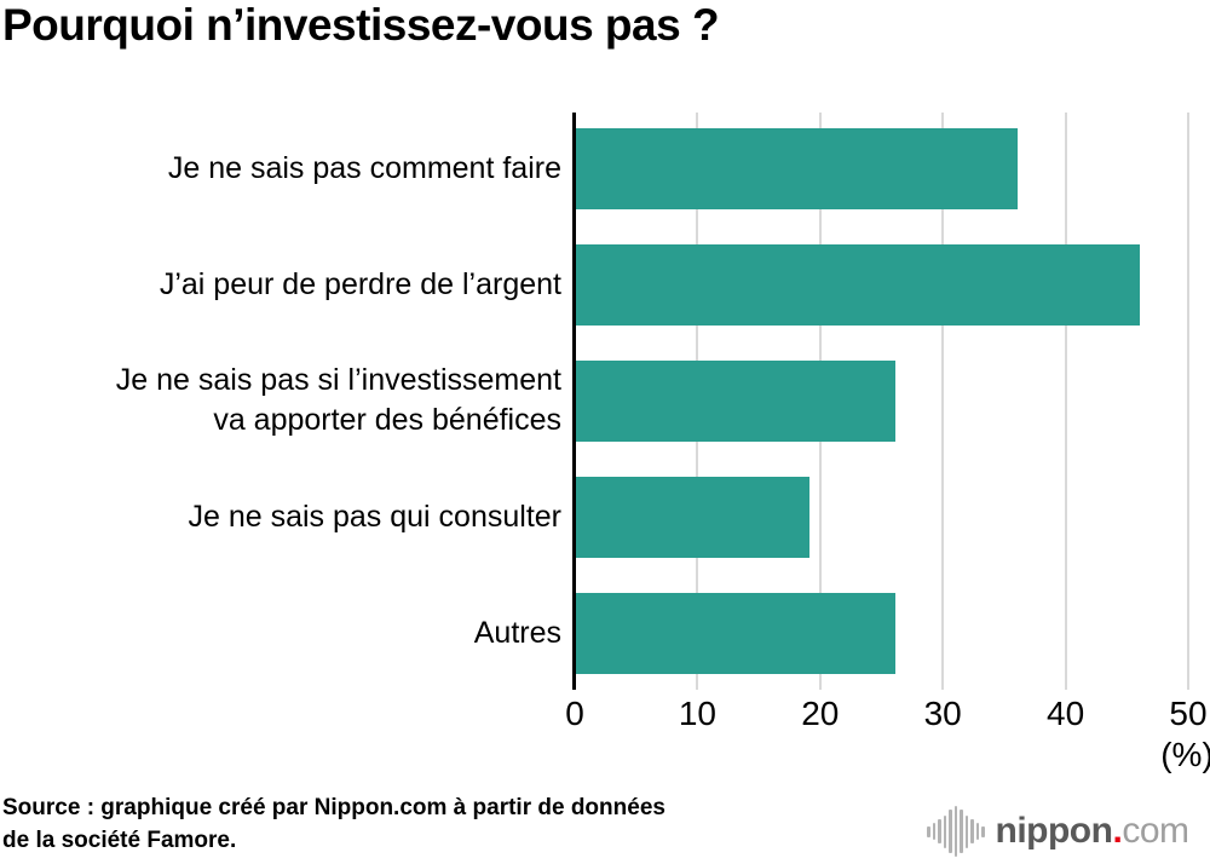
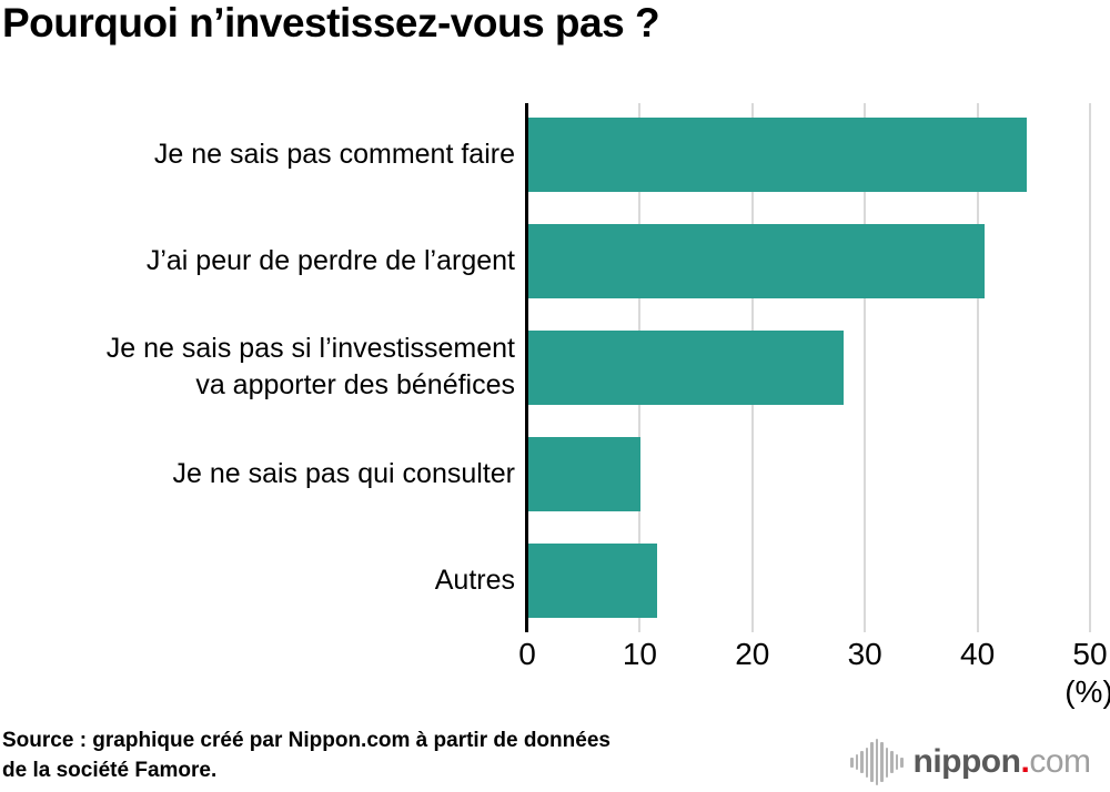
Je ne sais pas comment faire: 36 -> 44
J’ai peur de perdre de l’argent: 46 -> 40
Je ne sais pas si l’investissement va apporter des bénéfices: 26 -> 28
Je ne sais pas qui consulter: 19 -> 10
Autres: 26 -> 11
